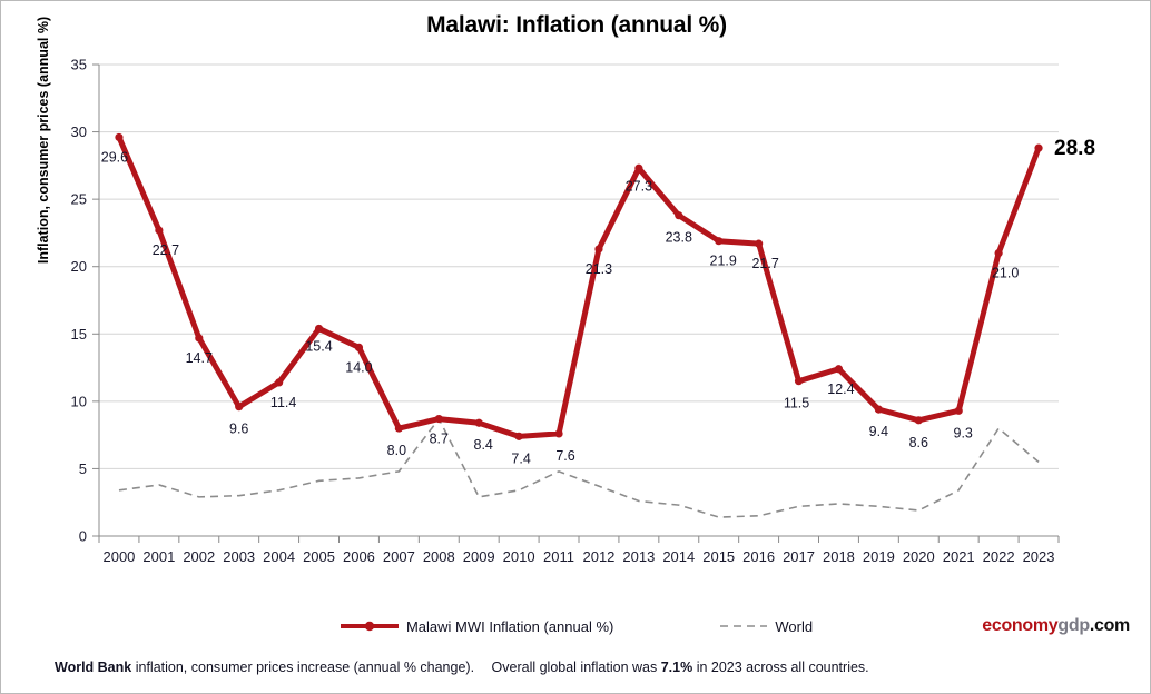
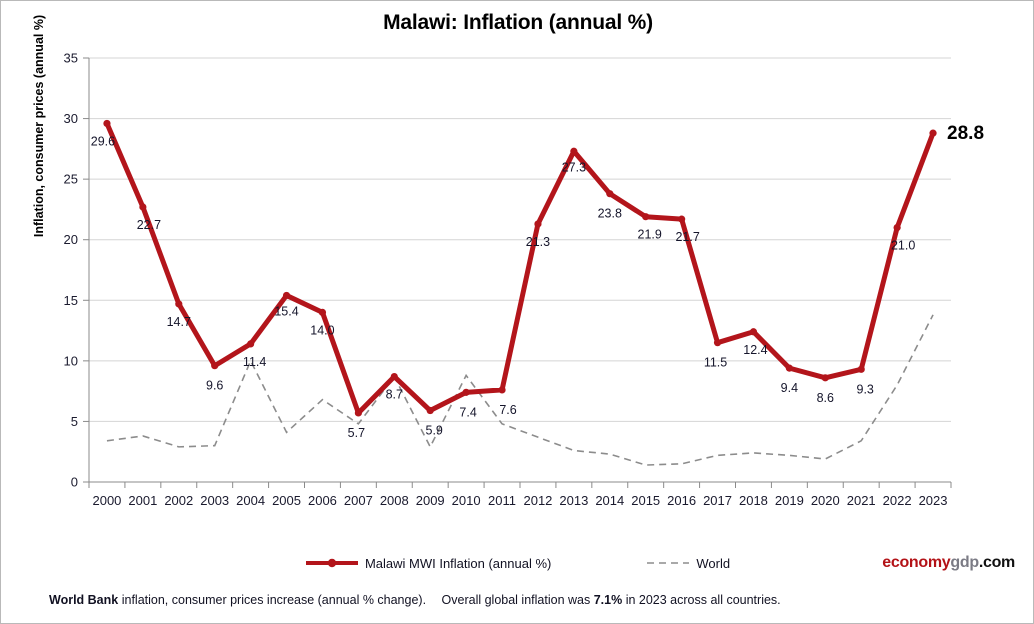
World/2004: 3.4 -> 10.0
World/2006: 4.3 -> 6.8
Malawi MWI Inflation (annual %)/2007: 8.0 -> 5.7
Malawi MWI Inflation (annual %)/2009: 8.4 -> 5.9
World/2010: 3.4 -> 8.8
World/2023: 5.5 -> 13.8
